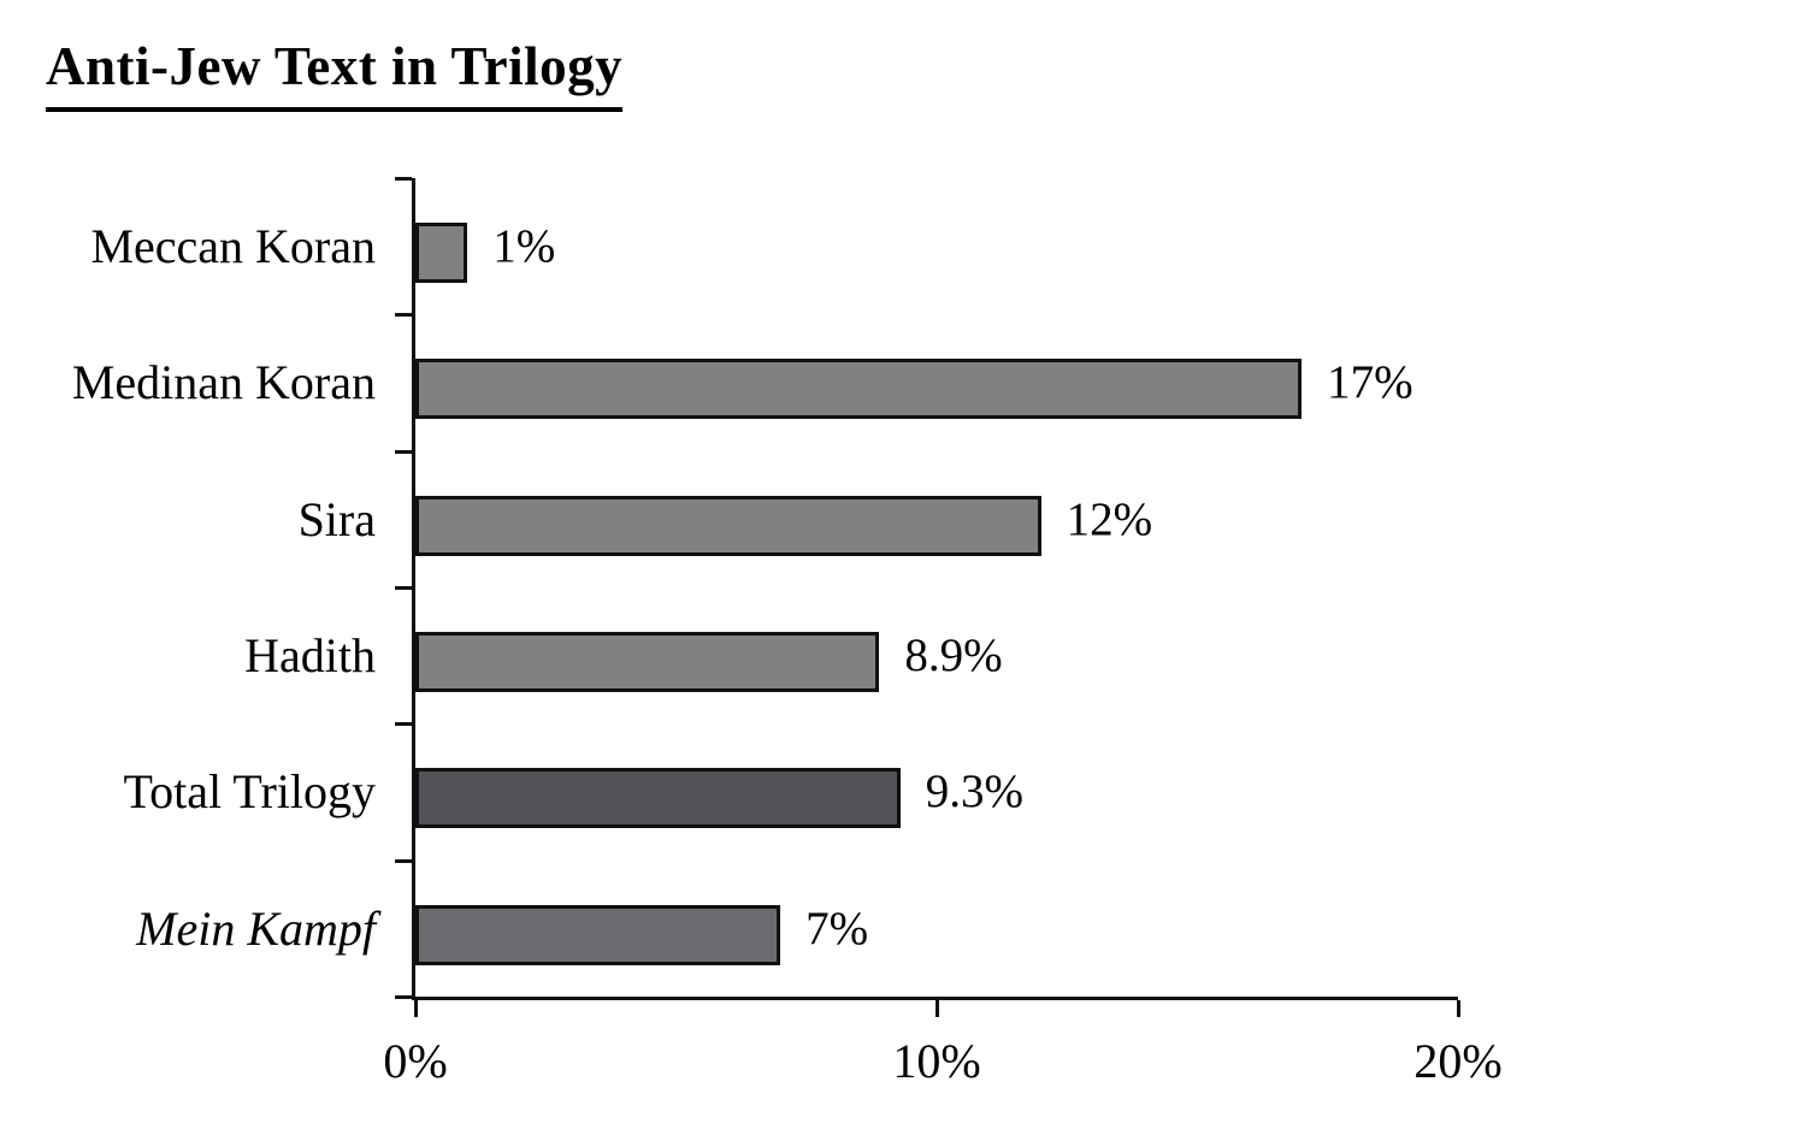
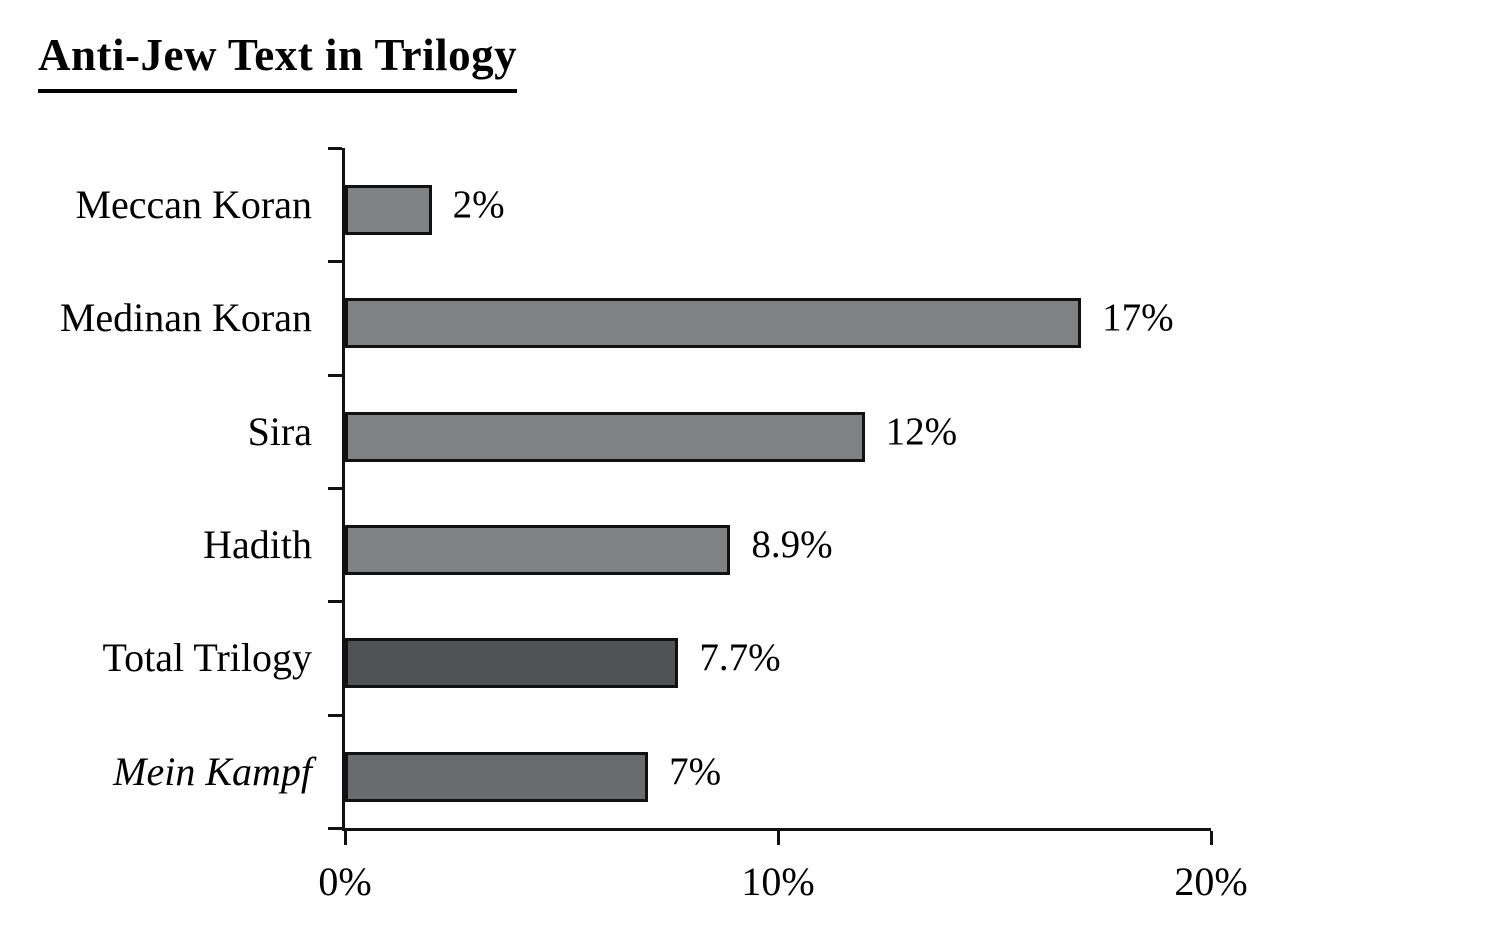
Meccan Koran: 1% -> 2%
Total Trilogy: 9.3% -> 7.7%
